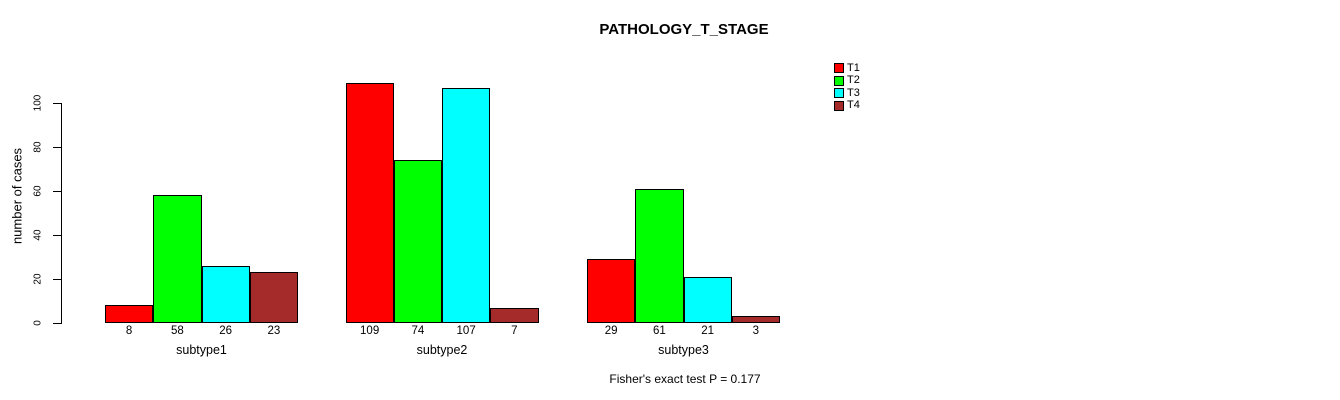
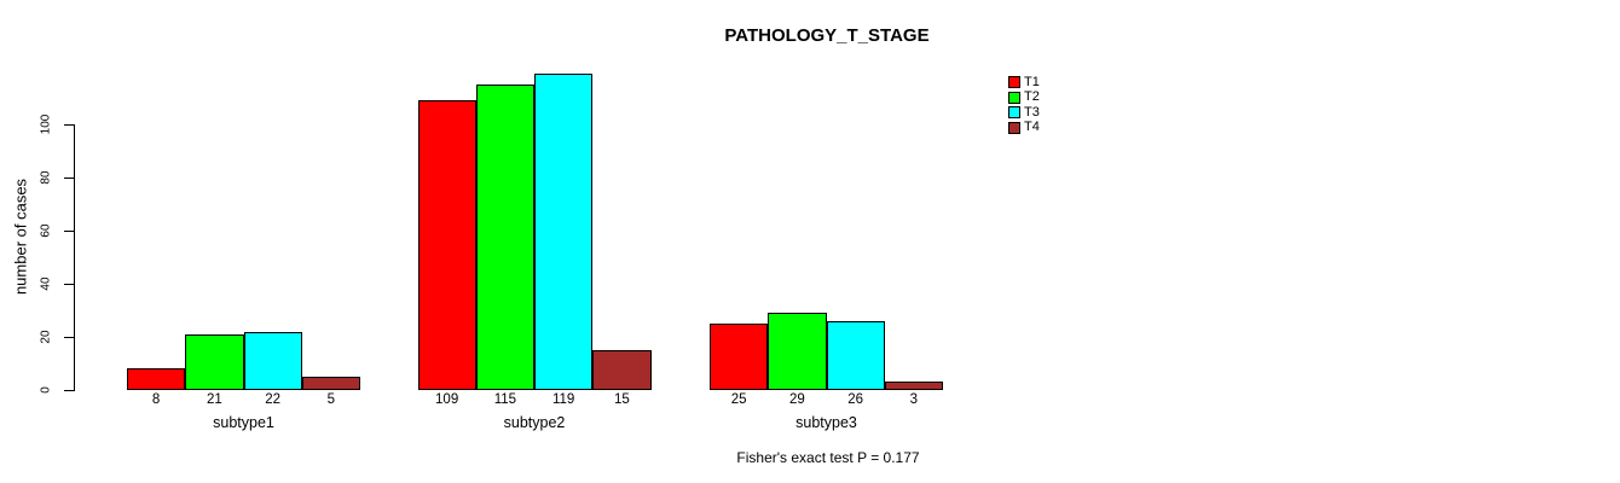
T2/subtype1: 58 -> 21
T3/subtype1: 26 -> 22
T4/subtype1: 23 -> 5
T2/subtype2: 74 -> 115
T3/subtype2: 107 -> 119
T4/subtype2: 7 -> 15
T1/subtype3: 29 -> 25
T2/subtype3: 61 -> 29
T3/subtype3: 21 -> 26
